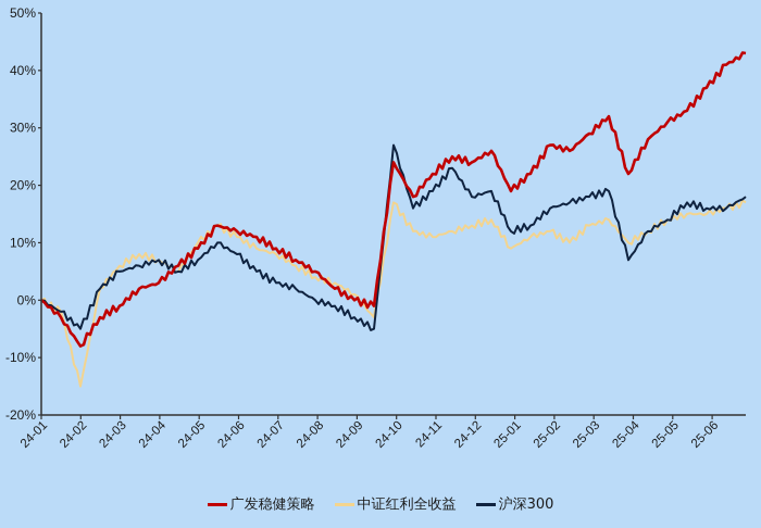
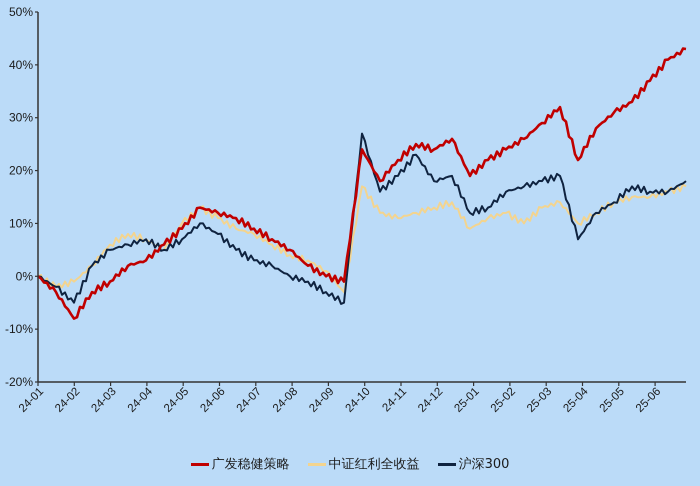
中证红利全收益/24-02: -15% -> -1%
广发稳健策略/25-02: 27% -> 24%
